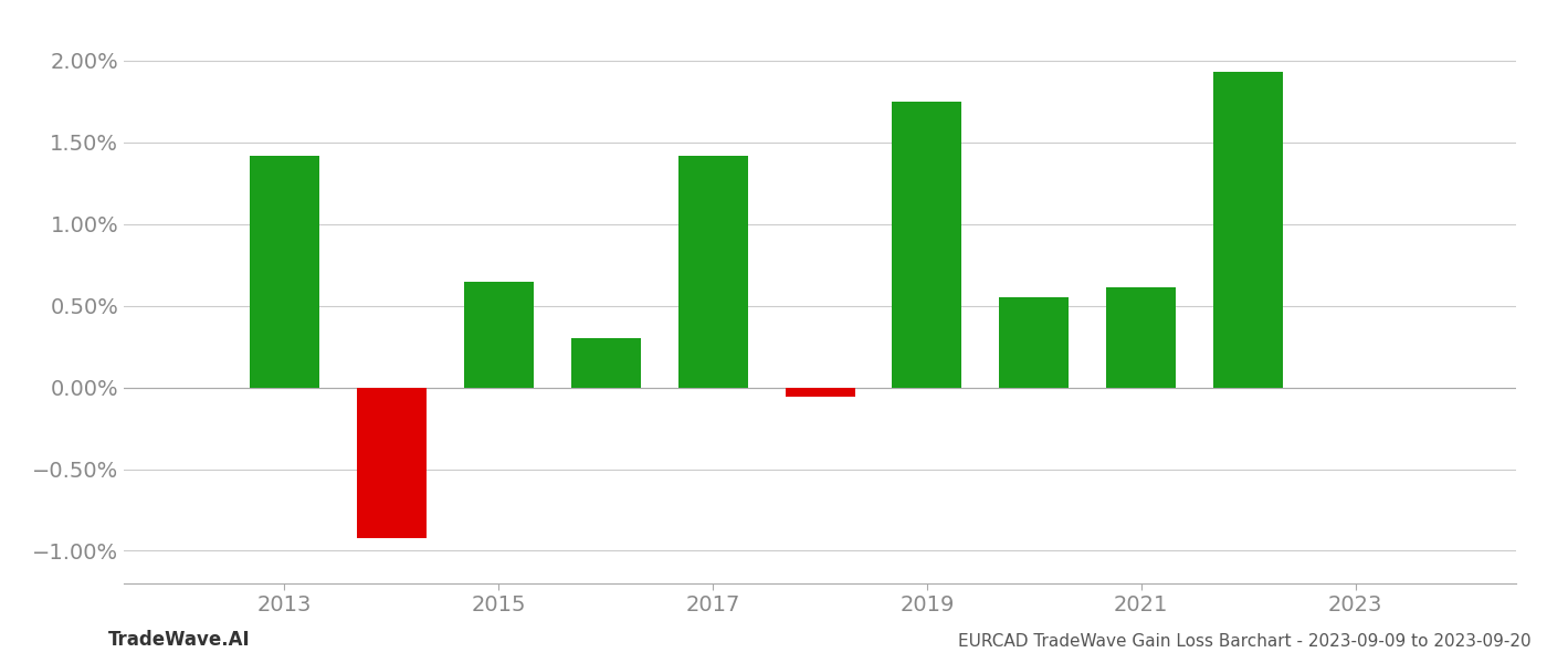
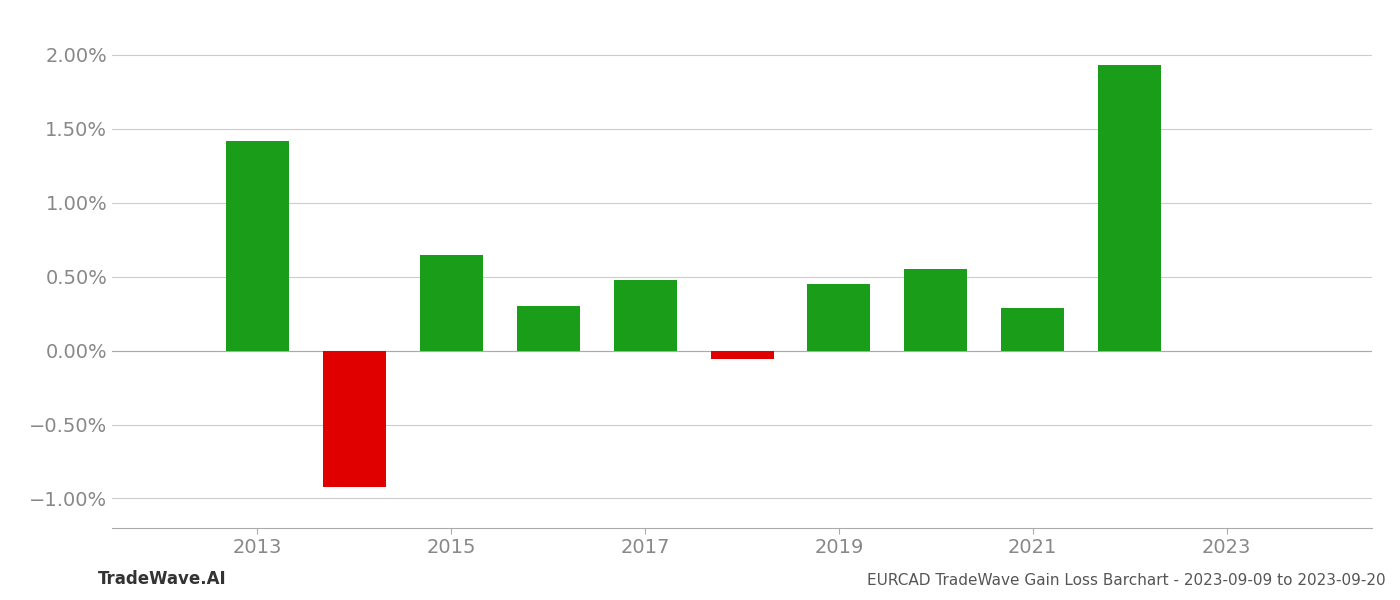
2017: 1.42% -> 0.48%
2019: 1.75% -> 0.45%
2021: 0.61% -> 0.29%
